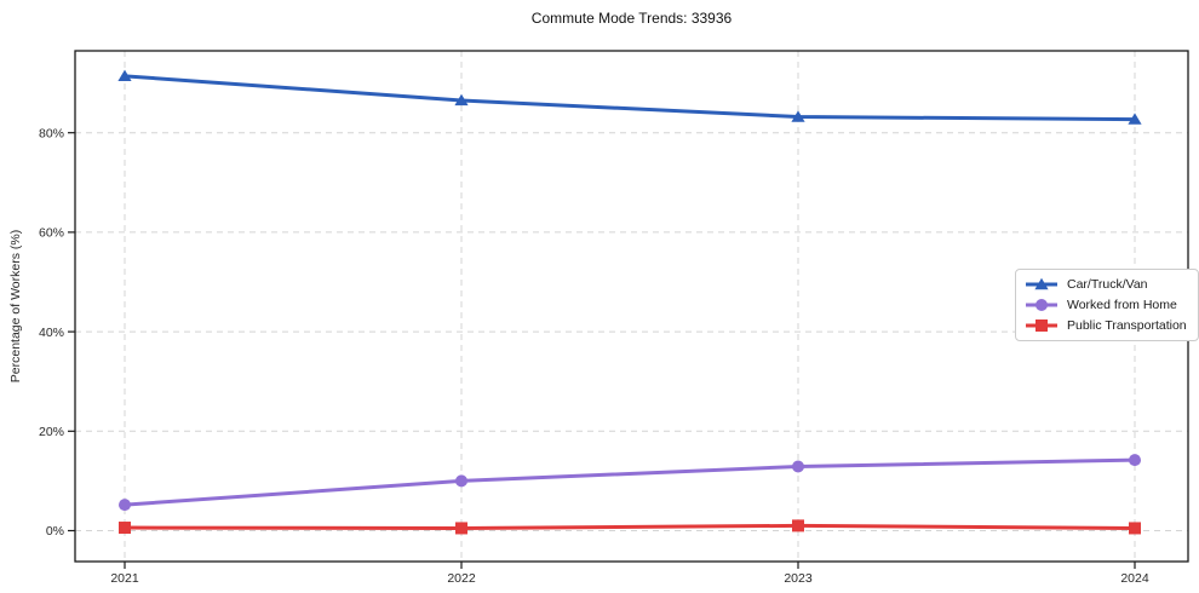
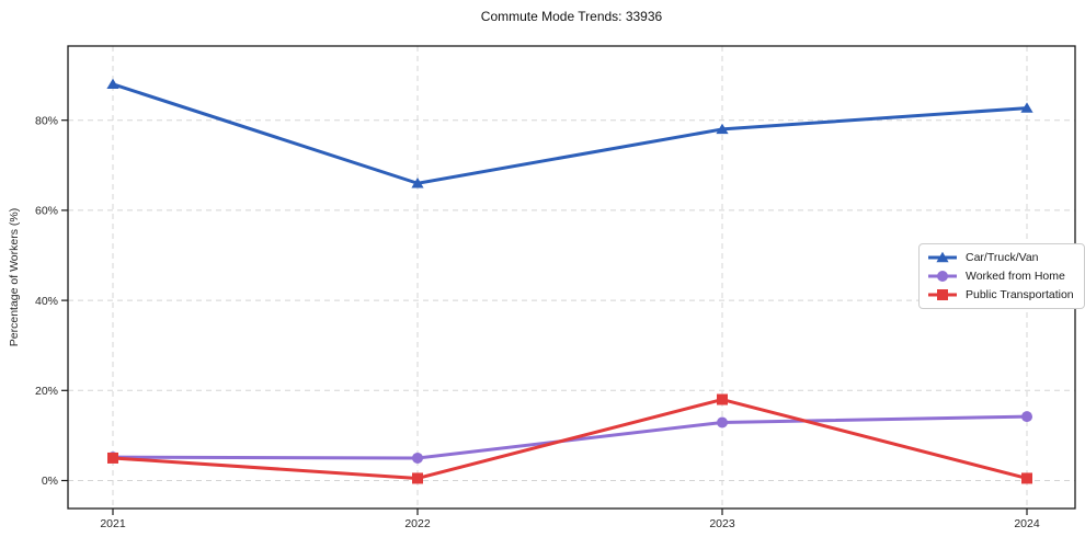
Car/Truck/Van/2021: 91% -> 88%
Public Transportation/2021: 1% -> 5%
Car/Truck/Van/2022: 86% -> 66%
Worked from Home/2022: 10% -> 5%
Car/Truck/Van/2023: 83% -> 78%
Public Transportation/2023: 1% -> 18%
